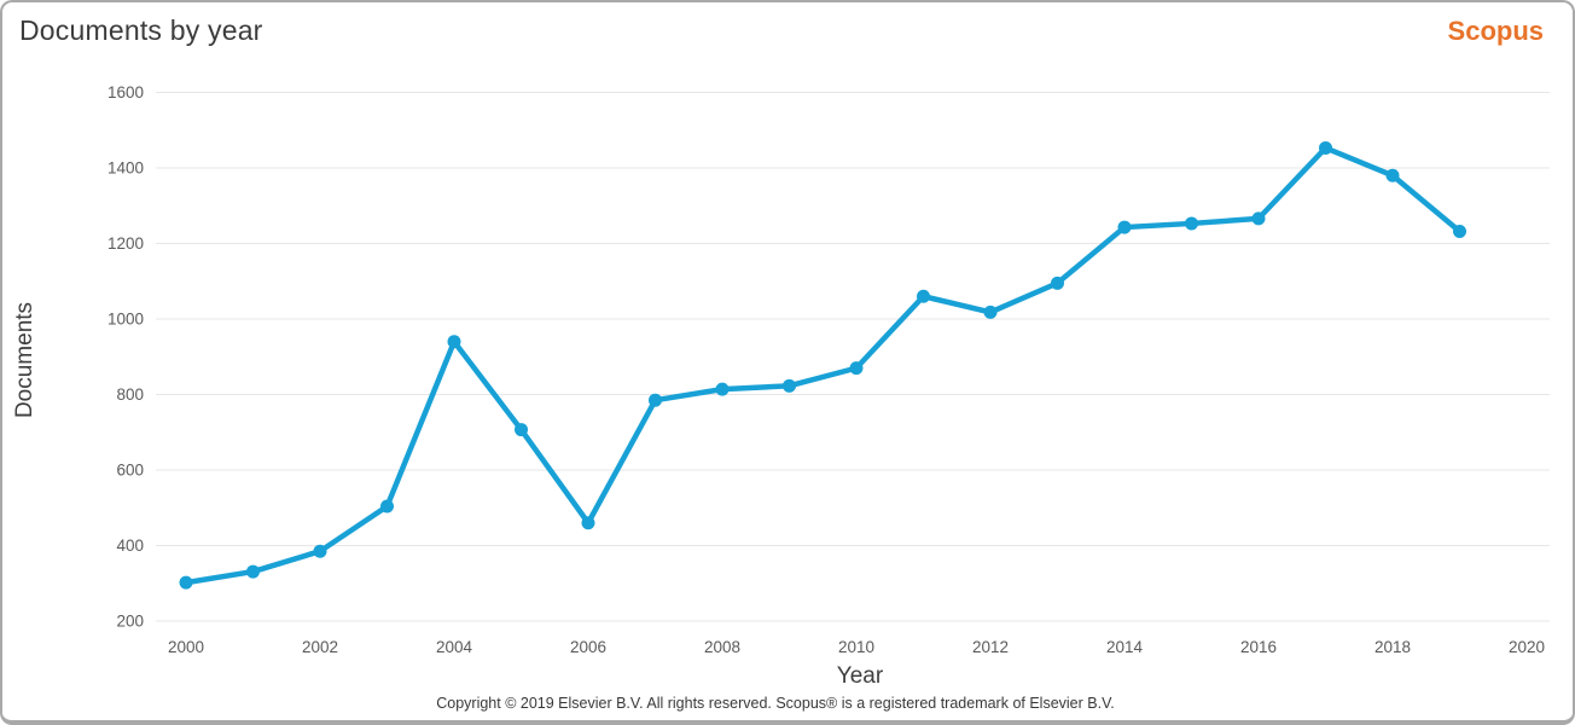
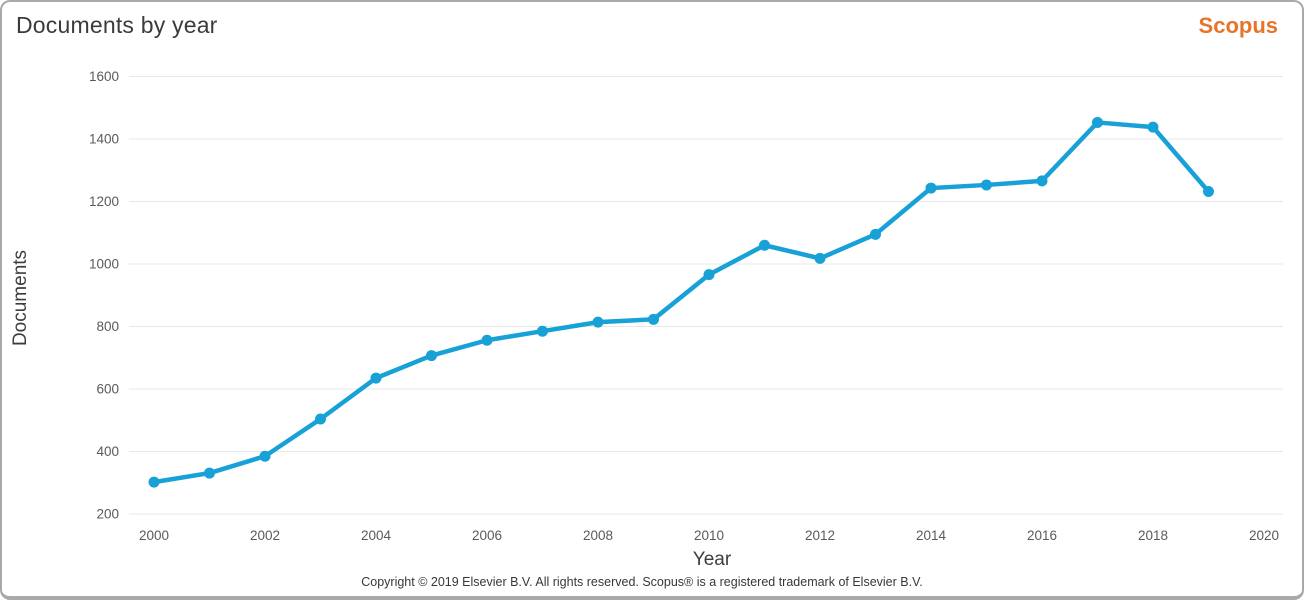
2004: 940 -> 640
2006: 460 -> 760
2010: 870 -> 970
2018: 1380 -> 1440
